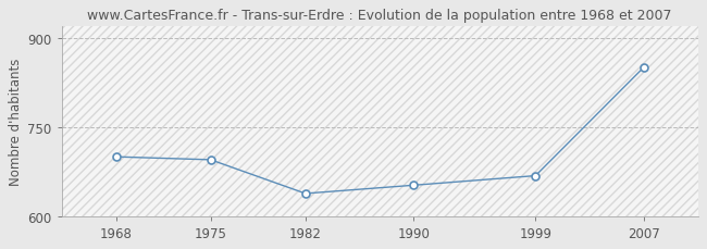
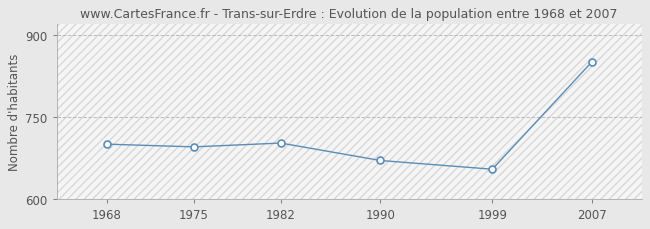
1982: 638 -> 702
1990: 652 -> 670
1999: 668 -> 654
